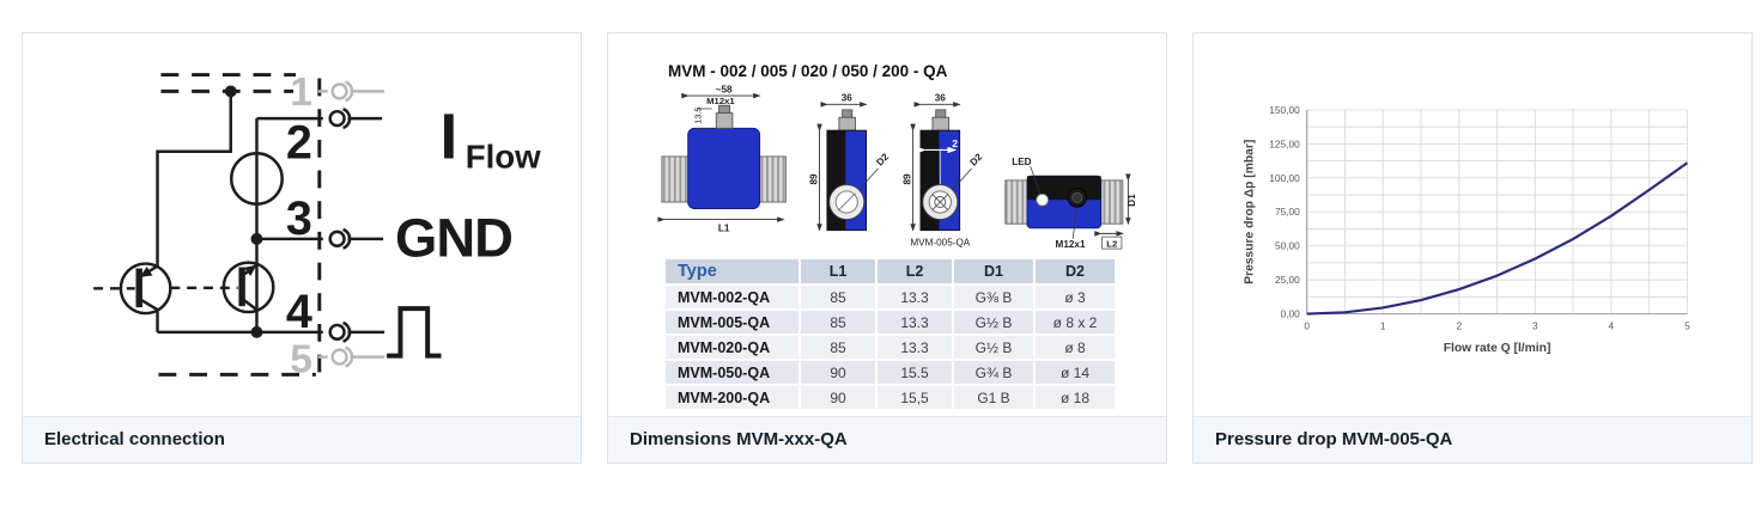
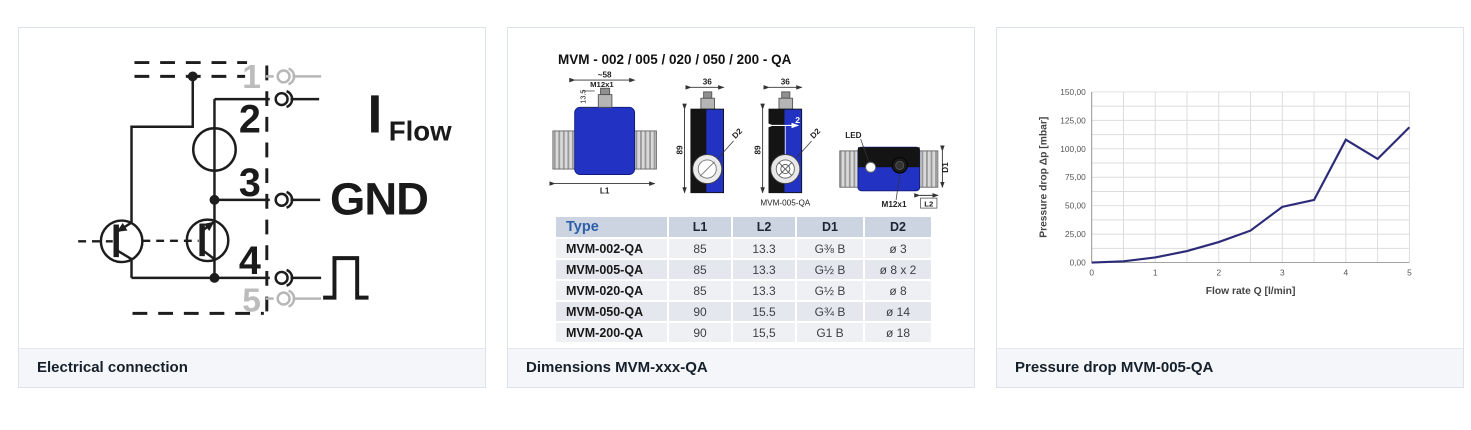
3: 40 -> 49
4: 72 -> 108
5: 111 -> 119
